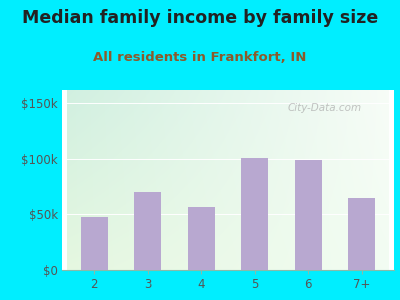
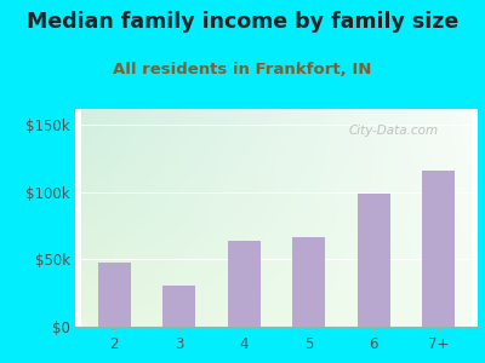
3: $70k -> $31k
4: $57k -> $64k
5: $101k -> $67k
7+: $65k -> $116k
